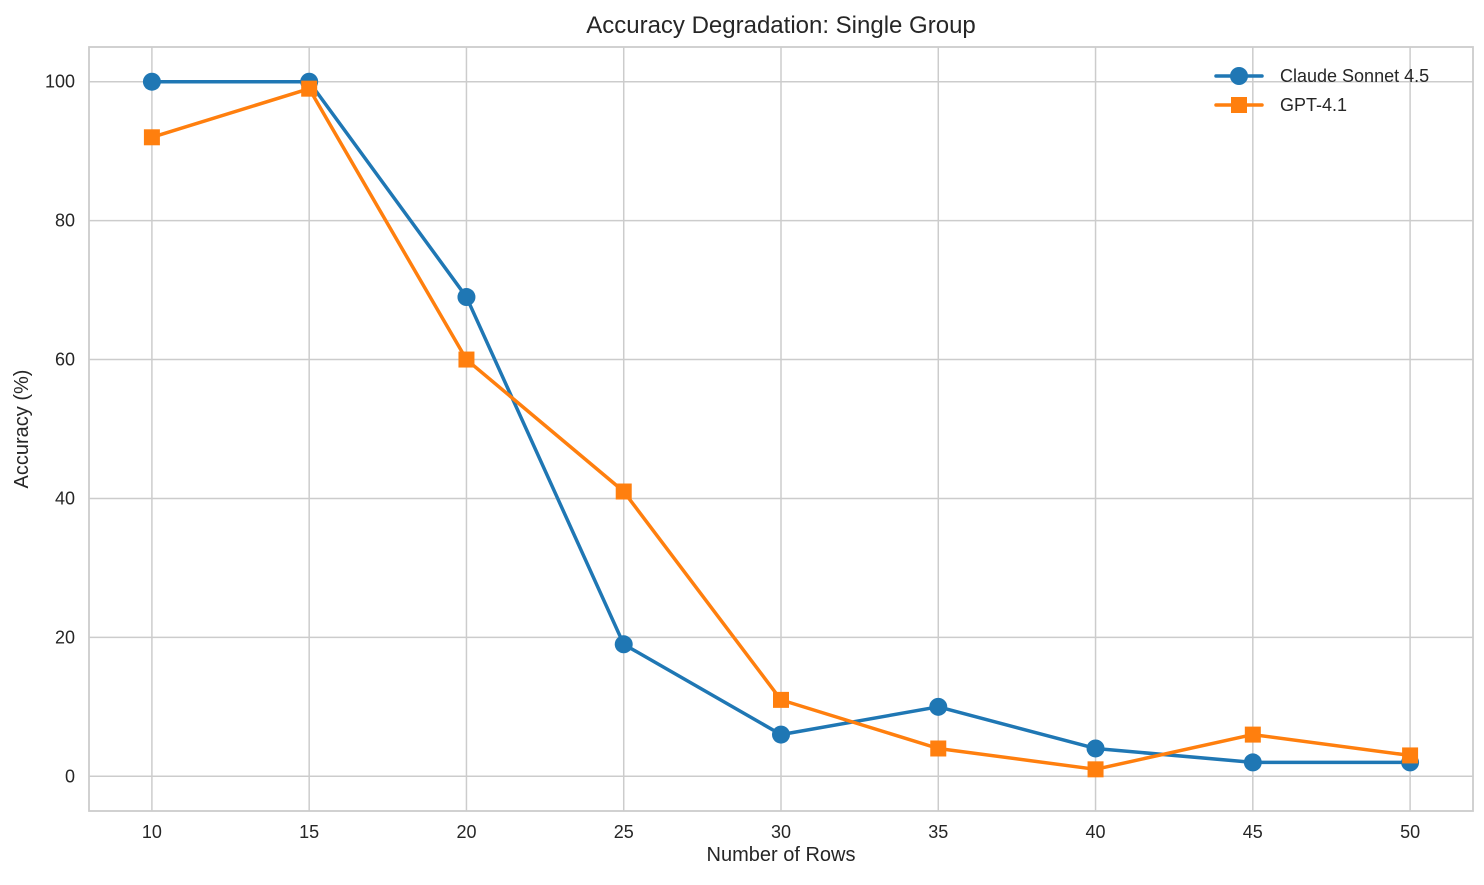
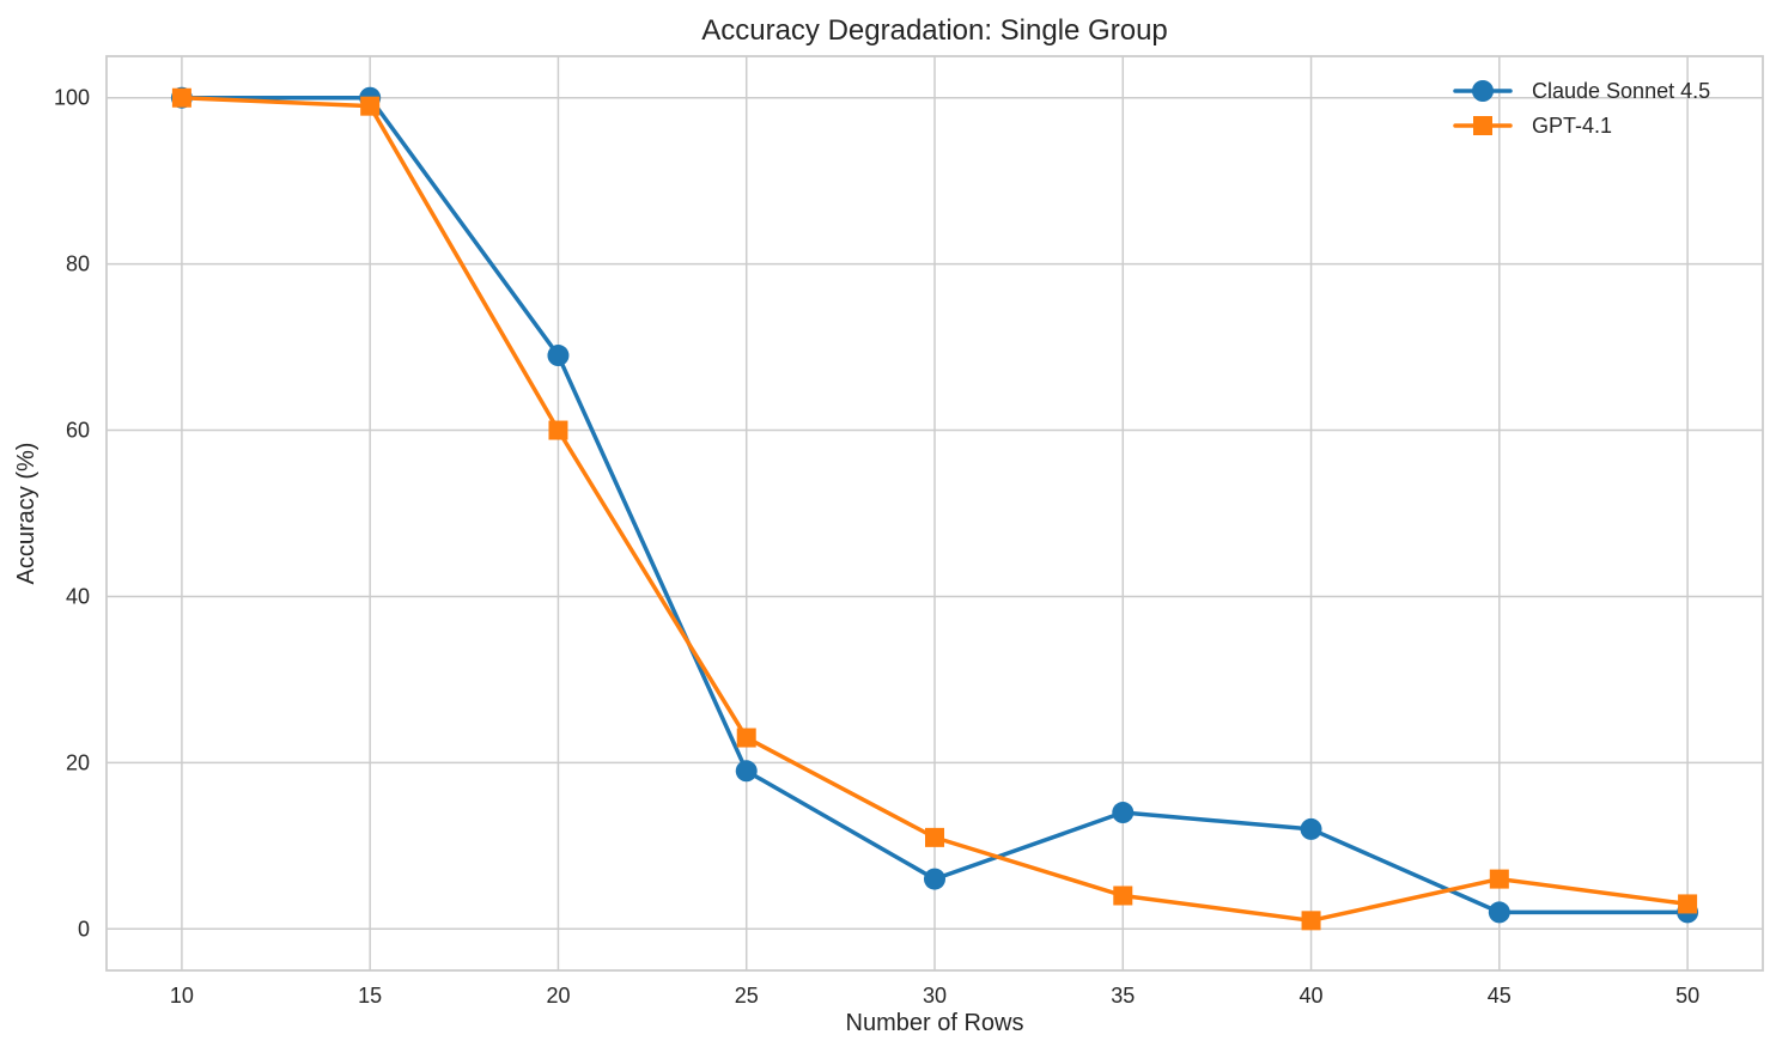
GPT-4.1/10: 92 -> 100
GPT-4.1/25: 41 -> 23
Claude Sonnet 4.5/35: 10 -> 14
Claude Sonnet 4.5/40: 4 -> 12
